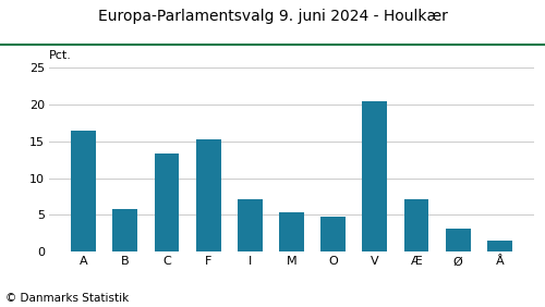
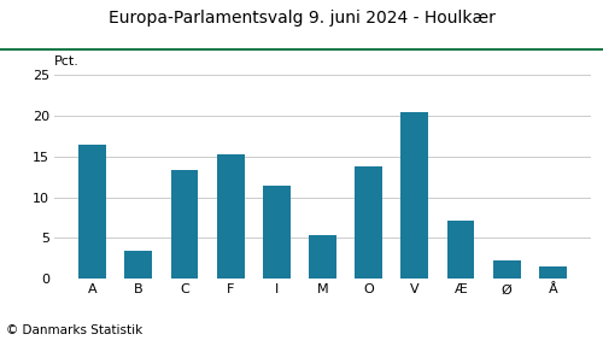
B: 5.8 -> 3.4
I: 7.2 -> 11.4
O: 4.8 -> 13.8
Ø: 3.1 -> 2.2
